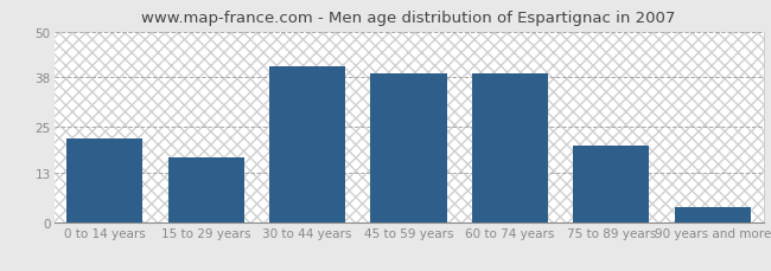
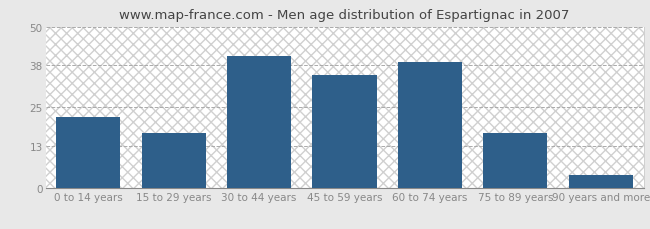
45 to 59 years: 39 -> 35
75 to 89 years: 20 -> 17
